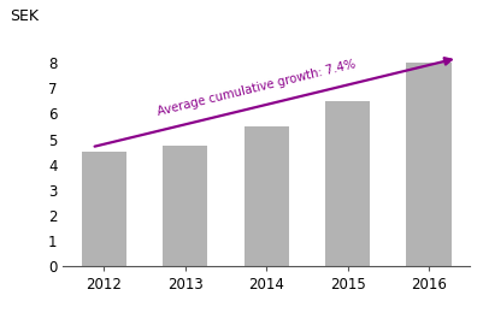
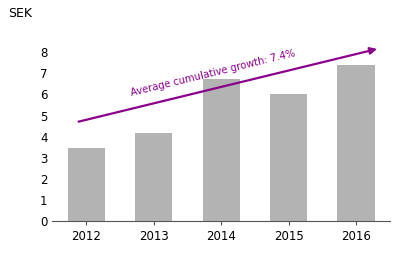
2012: 4.50 -> 3.45
2013: 4.75 -> 4.15
2014: 5.50 -> 6.75
2015: 6.50 -> 6.00
2016: 8.00 -> 7.40
